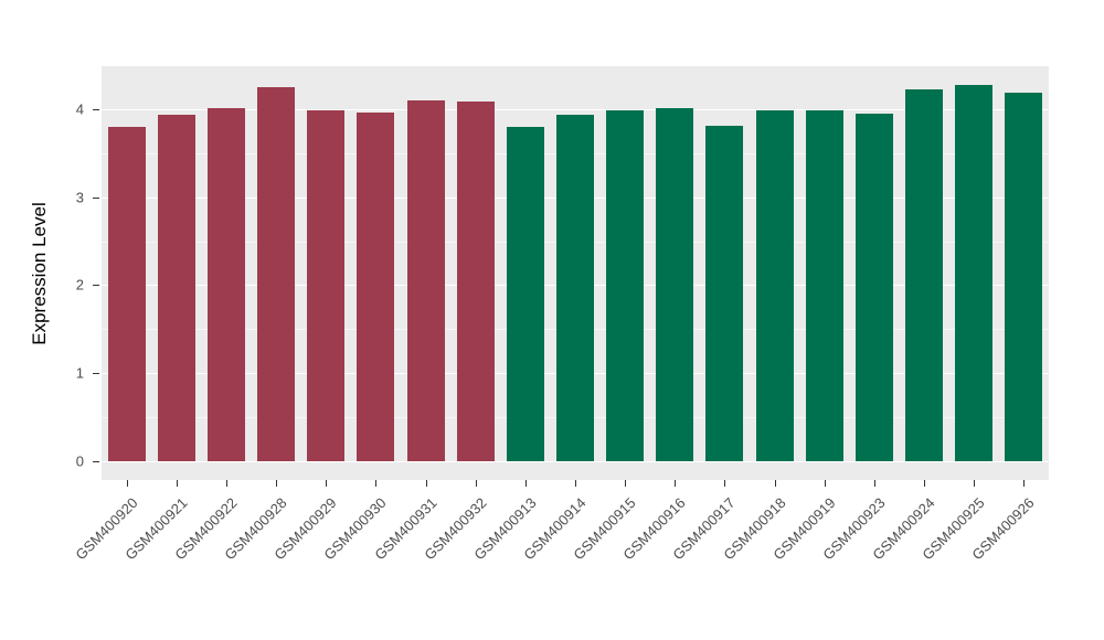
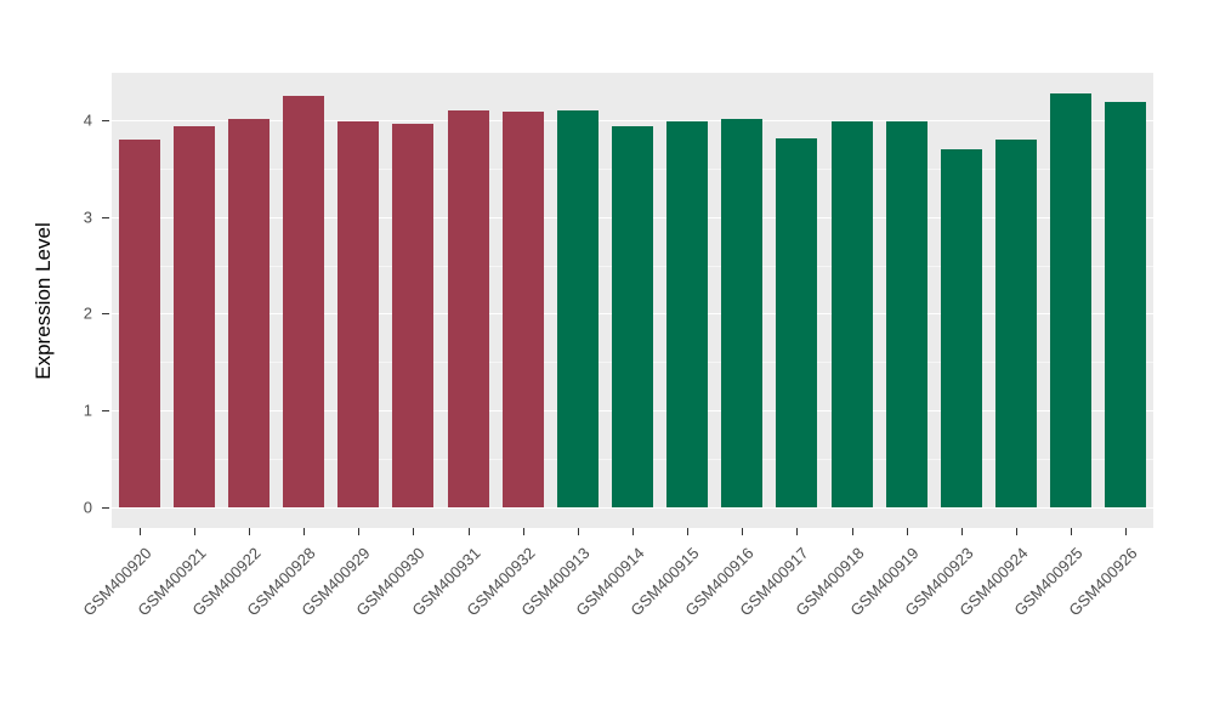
GSM400913: 3.8 -> 4.1
GSM400923: 4.0 -> 3.7
GSM400924: 4.2 -> 3.8
